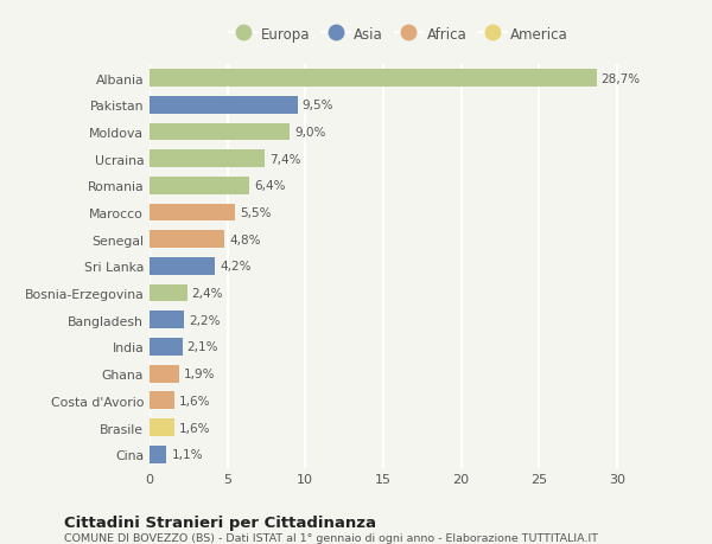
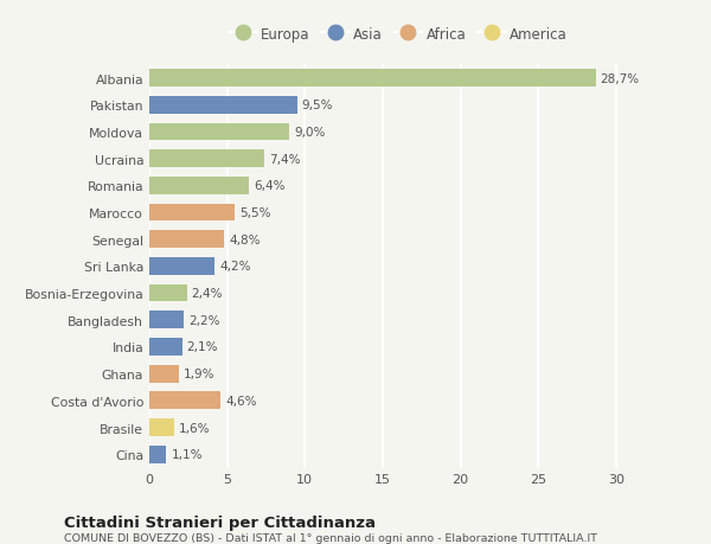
Costa d'Avorio: 1,6% -> 4,6%
